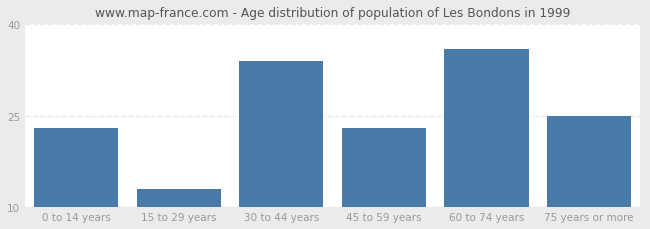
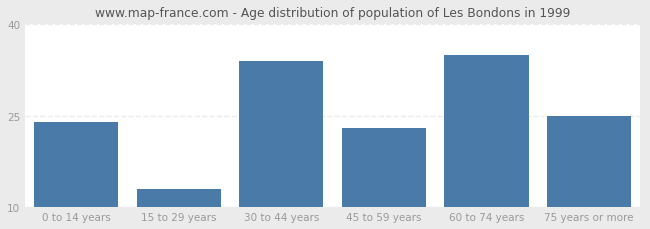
0 to 14 years: 23 -> 24
60 to 74 years: 36 -> 35
